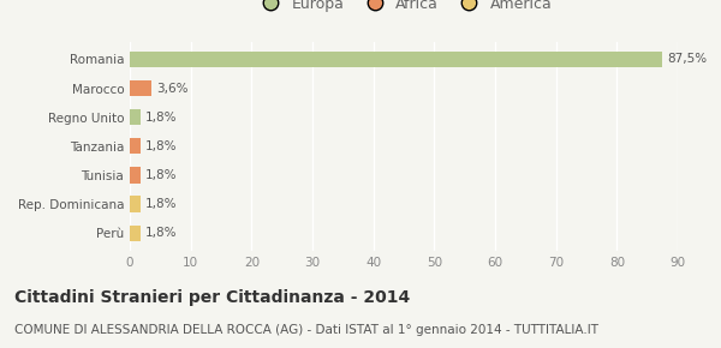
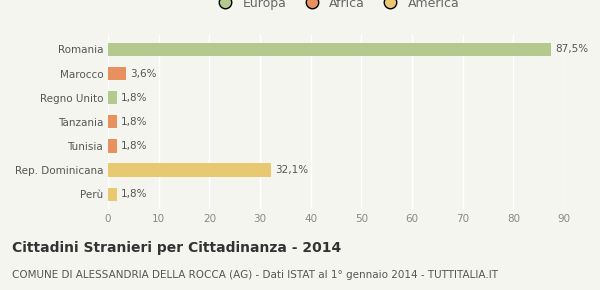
Rep. Dominicana: 1,8% -> 32,1%
